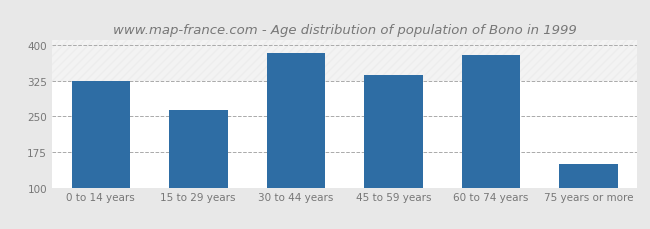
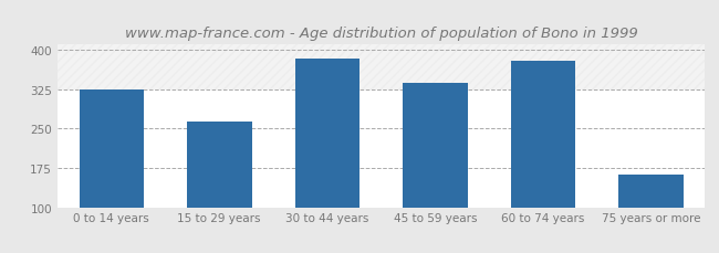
75 years or more: 150 -> 162
